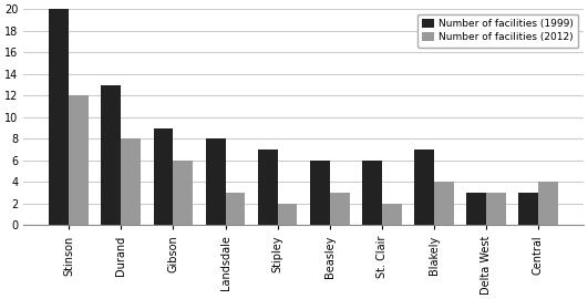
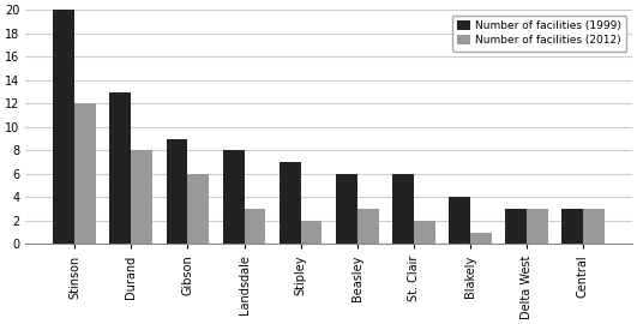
Number of facilities (1999)/Blakely: 7 -> 4
Number of facilities (2012)/Blakely: 4 -> 1
Number of facilities (2012)/Central: 4 -> 3
